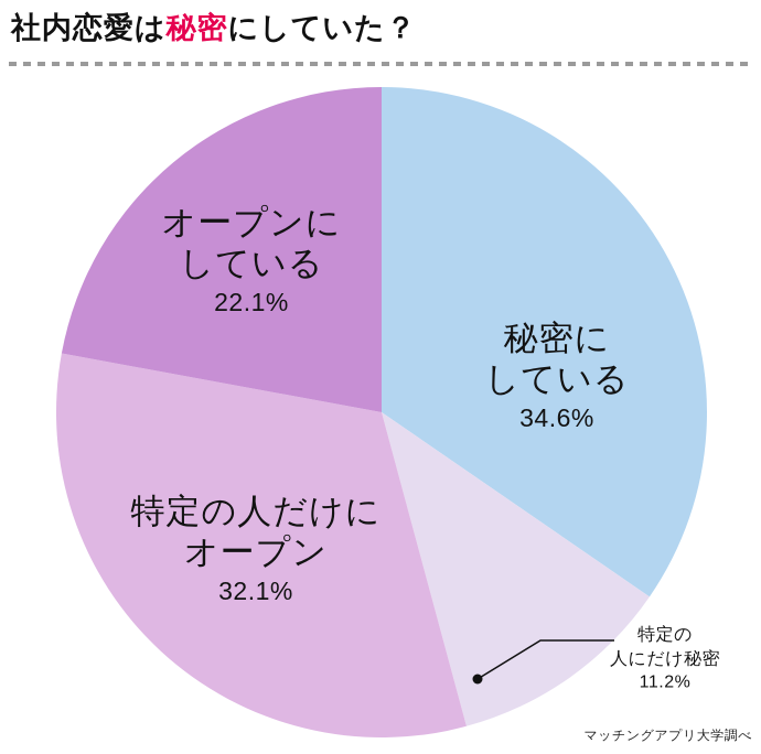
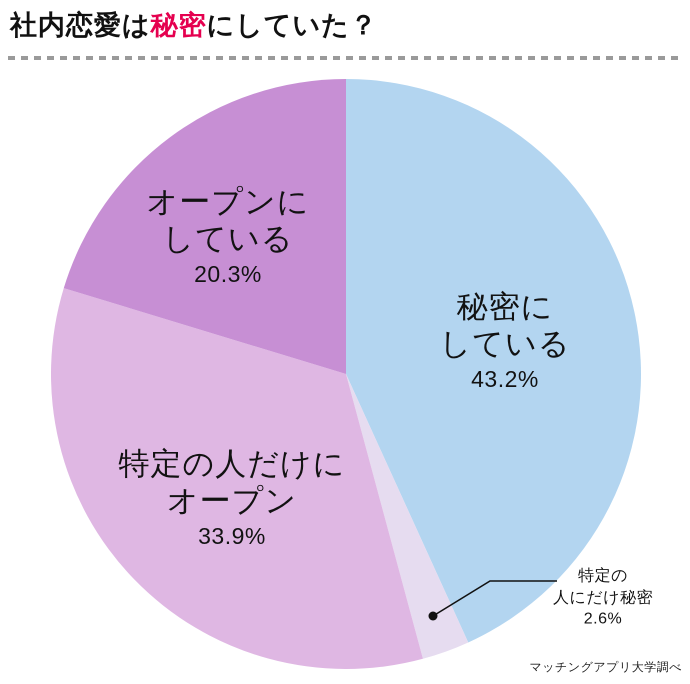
秘密にしている: 34.6% -> 43.2%
特定の人にだけ秘密: 11.2% -> 2.6%
特定の人だけにオープン: 32.1% -> 33.9%
オープンにしている: 22.1% -> 20.3%
